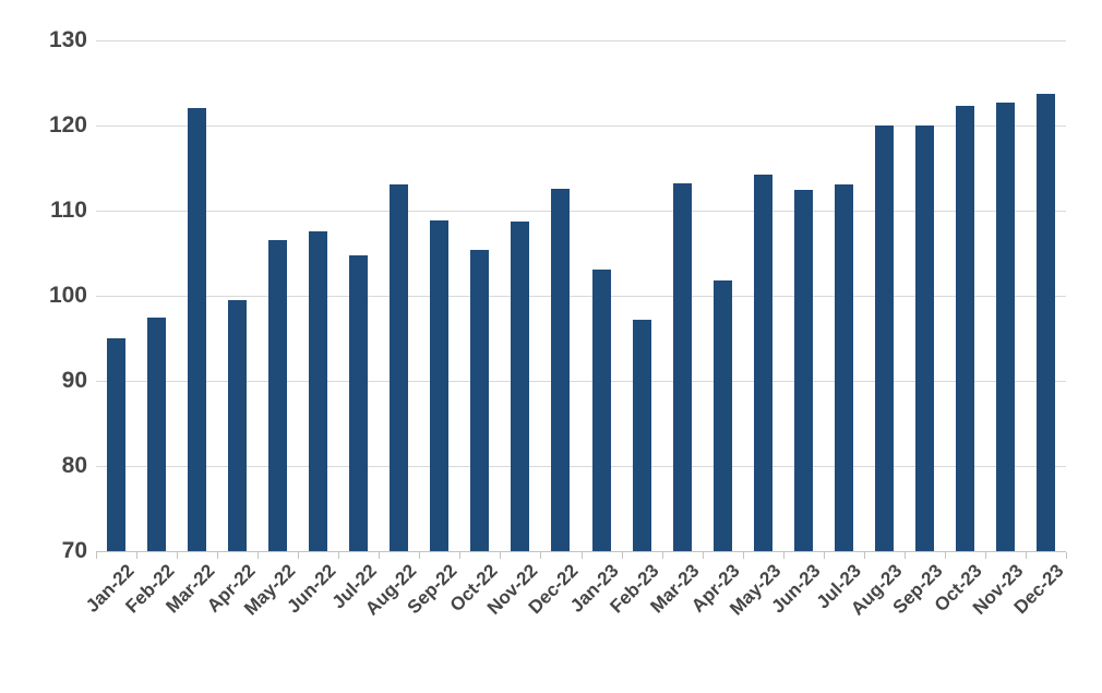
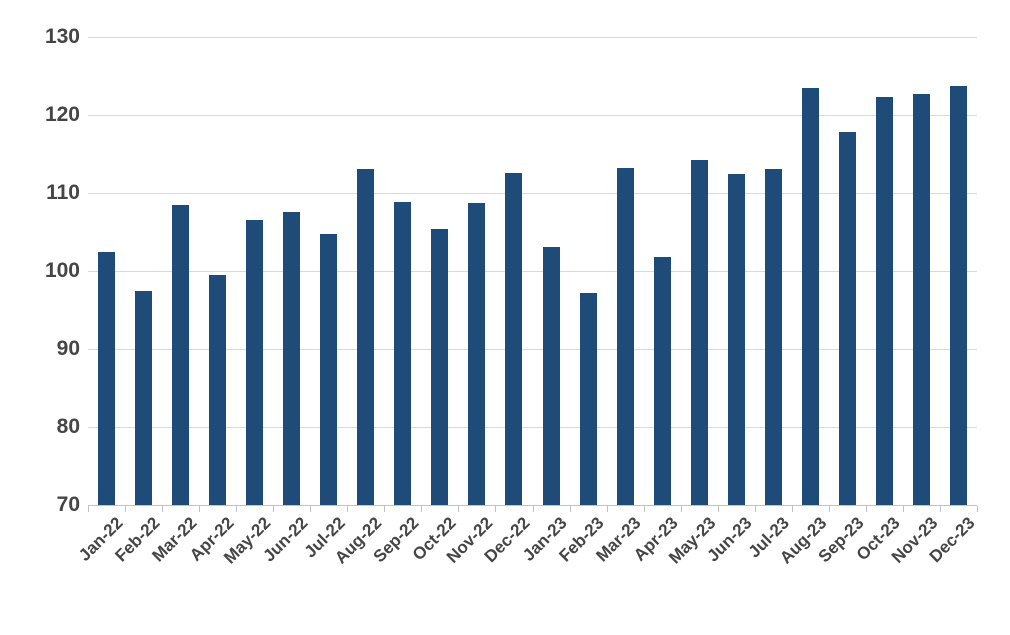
Jan-22: 95 -> 102
Mar-22: 122 -> 108
Aug-23: 120 -> 123
Sep-23: 120 -> 118
